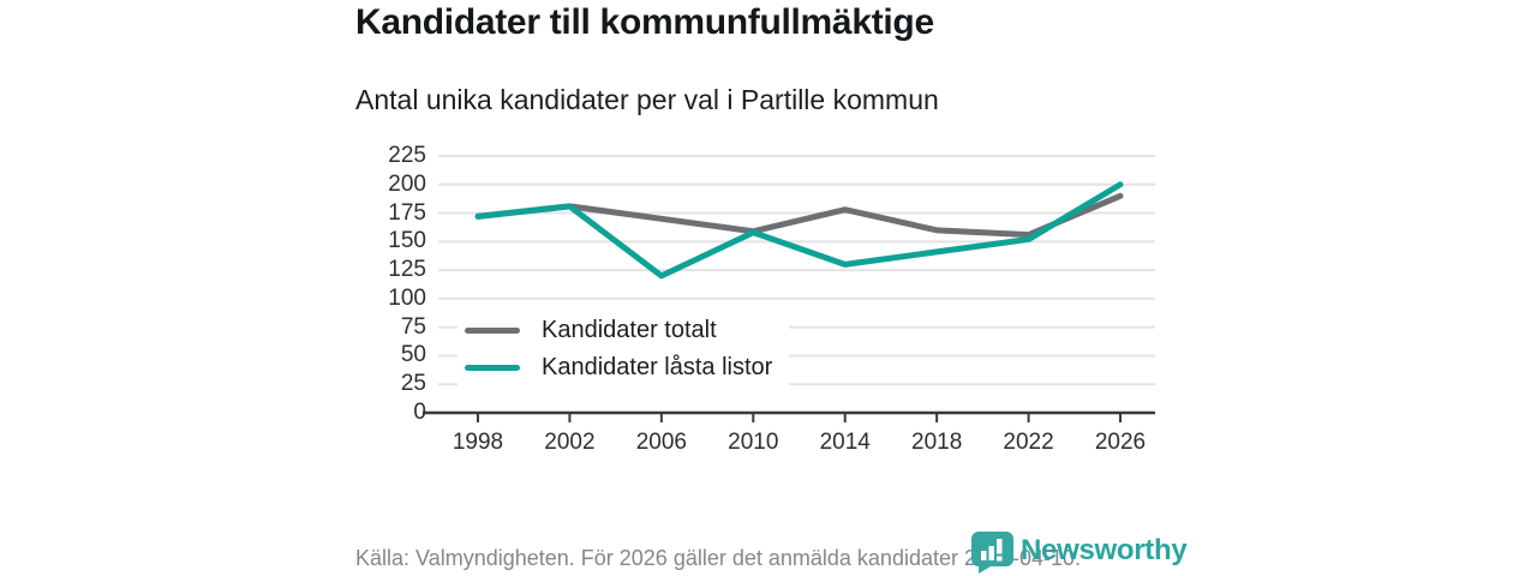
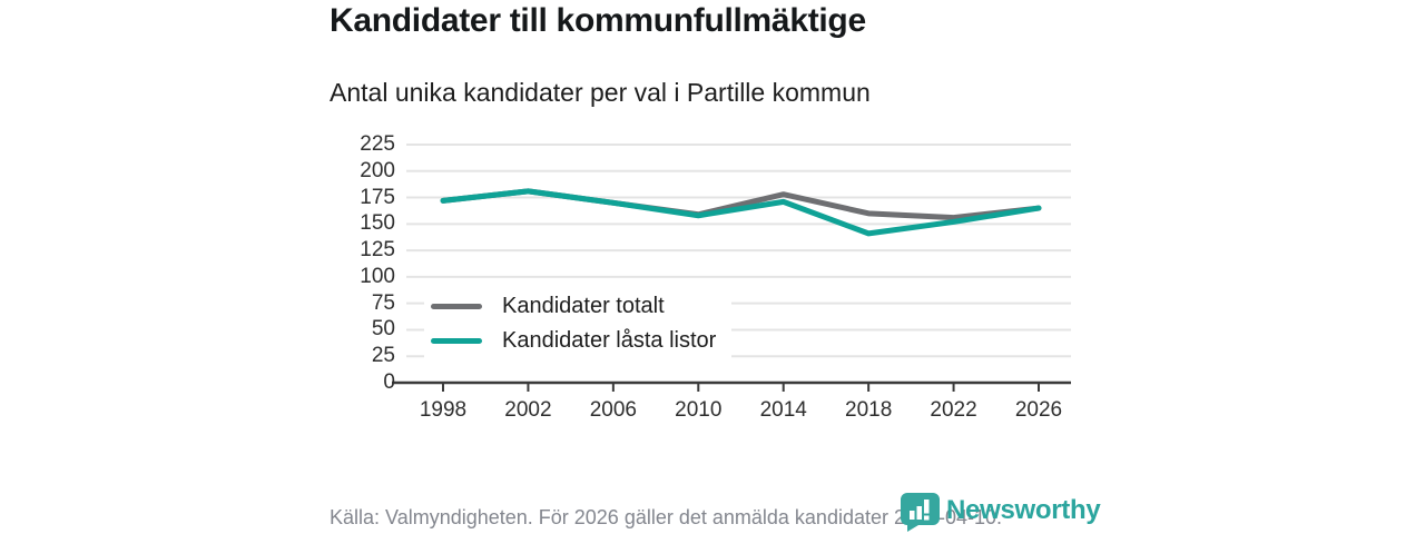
Kandidater låsta listor/2006: 120 -> 170
Kandidater låsta listor/2014: 130 -> 170
Kandidater totalt/2026: 190 -> 160
Kandidater låsta listor/2026: 200 -> 160
